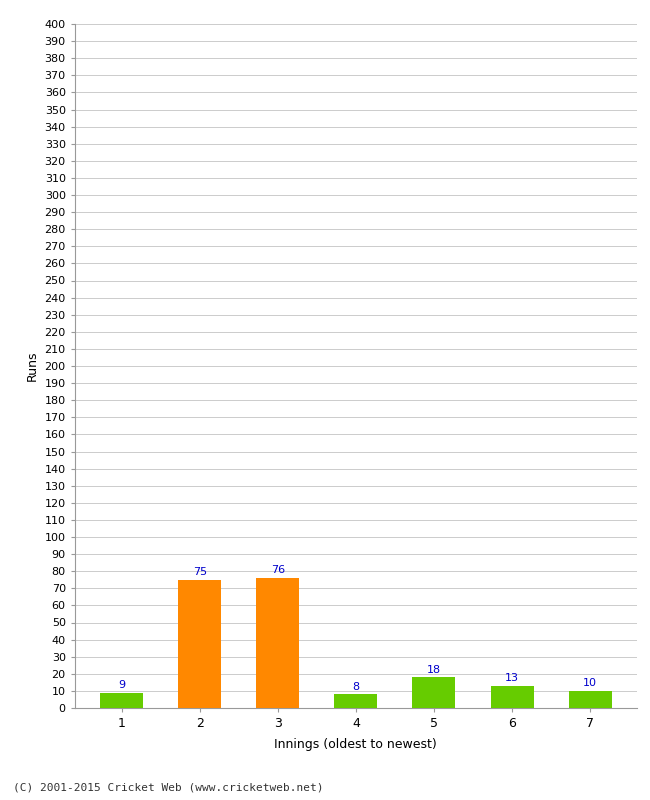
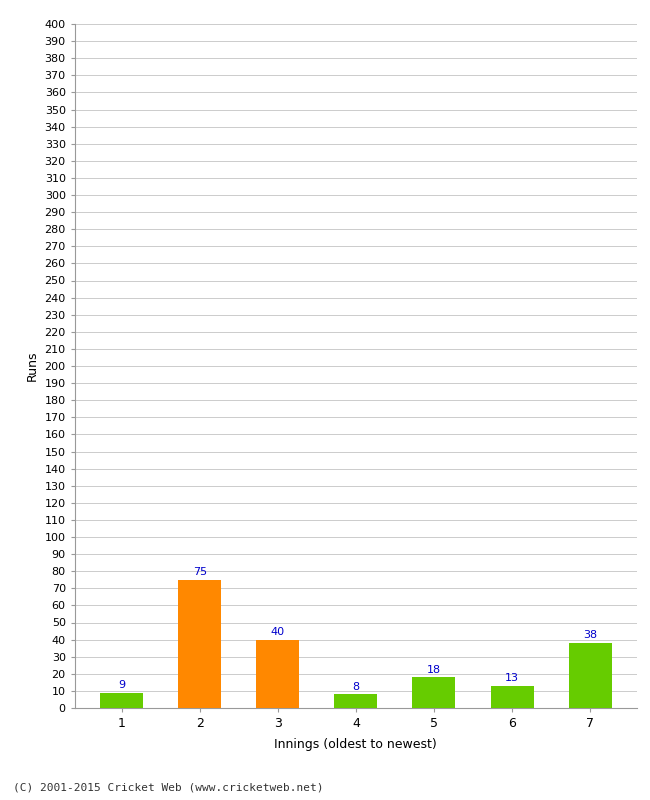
3: 76 -> 40
7: 10 -> 38
